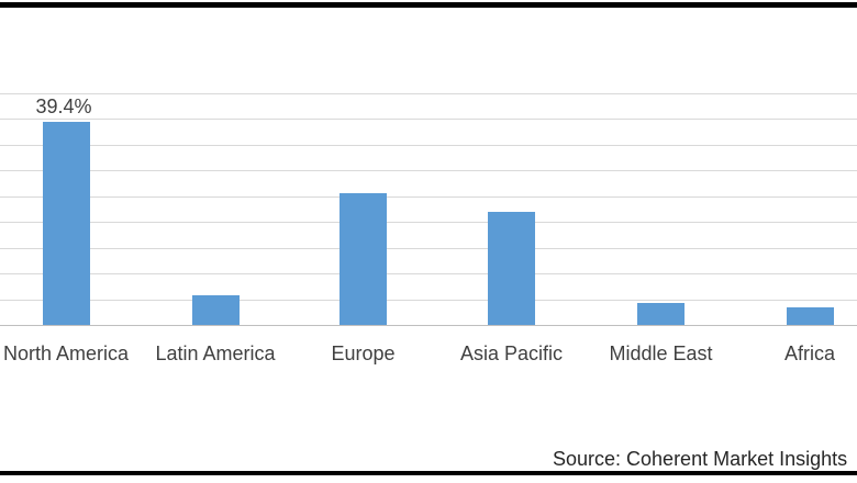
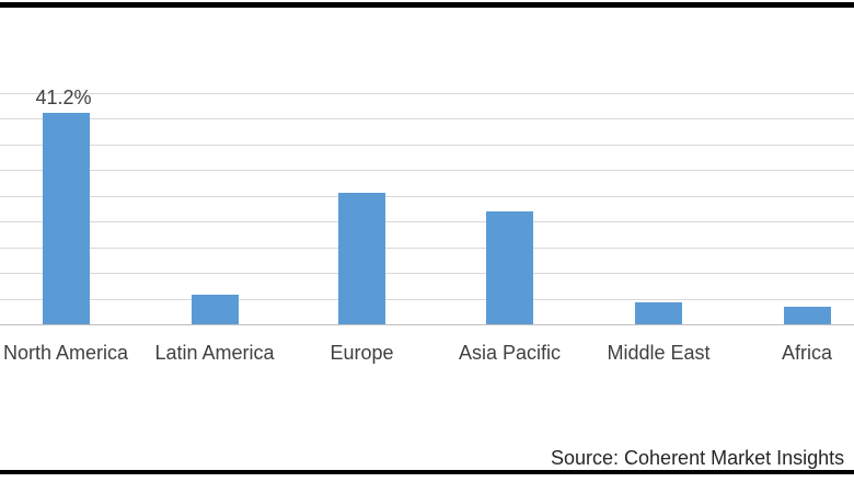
North America: 39.4% -> 41.2%
